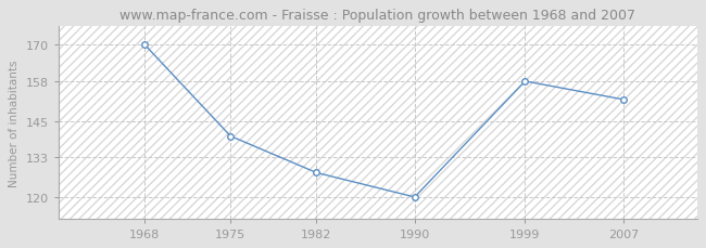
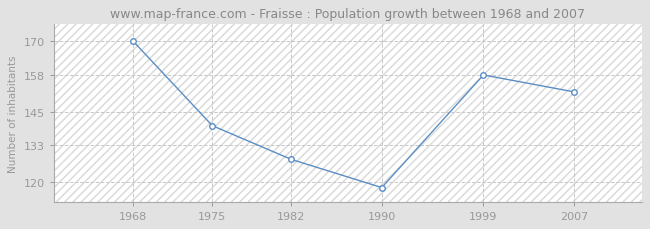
1990: 120 -> 118
